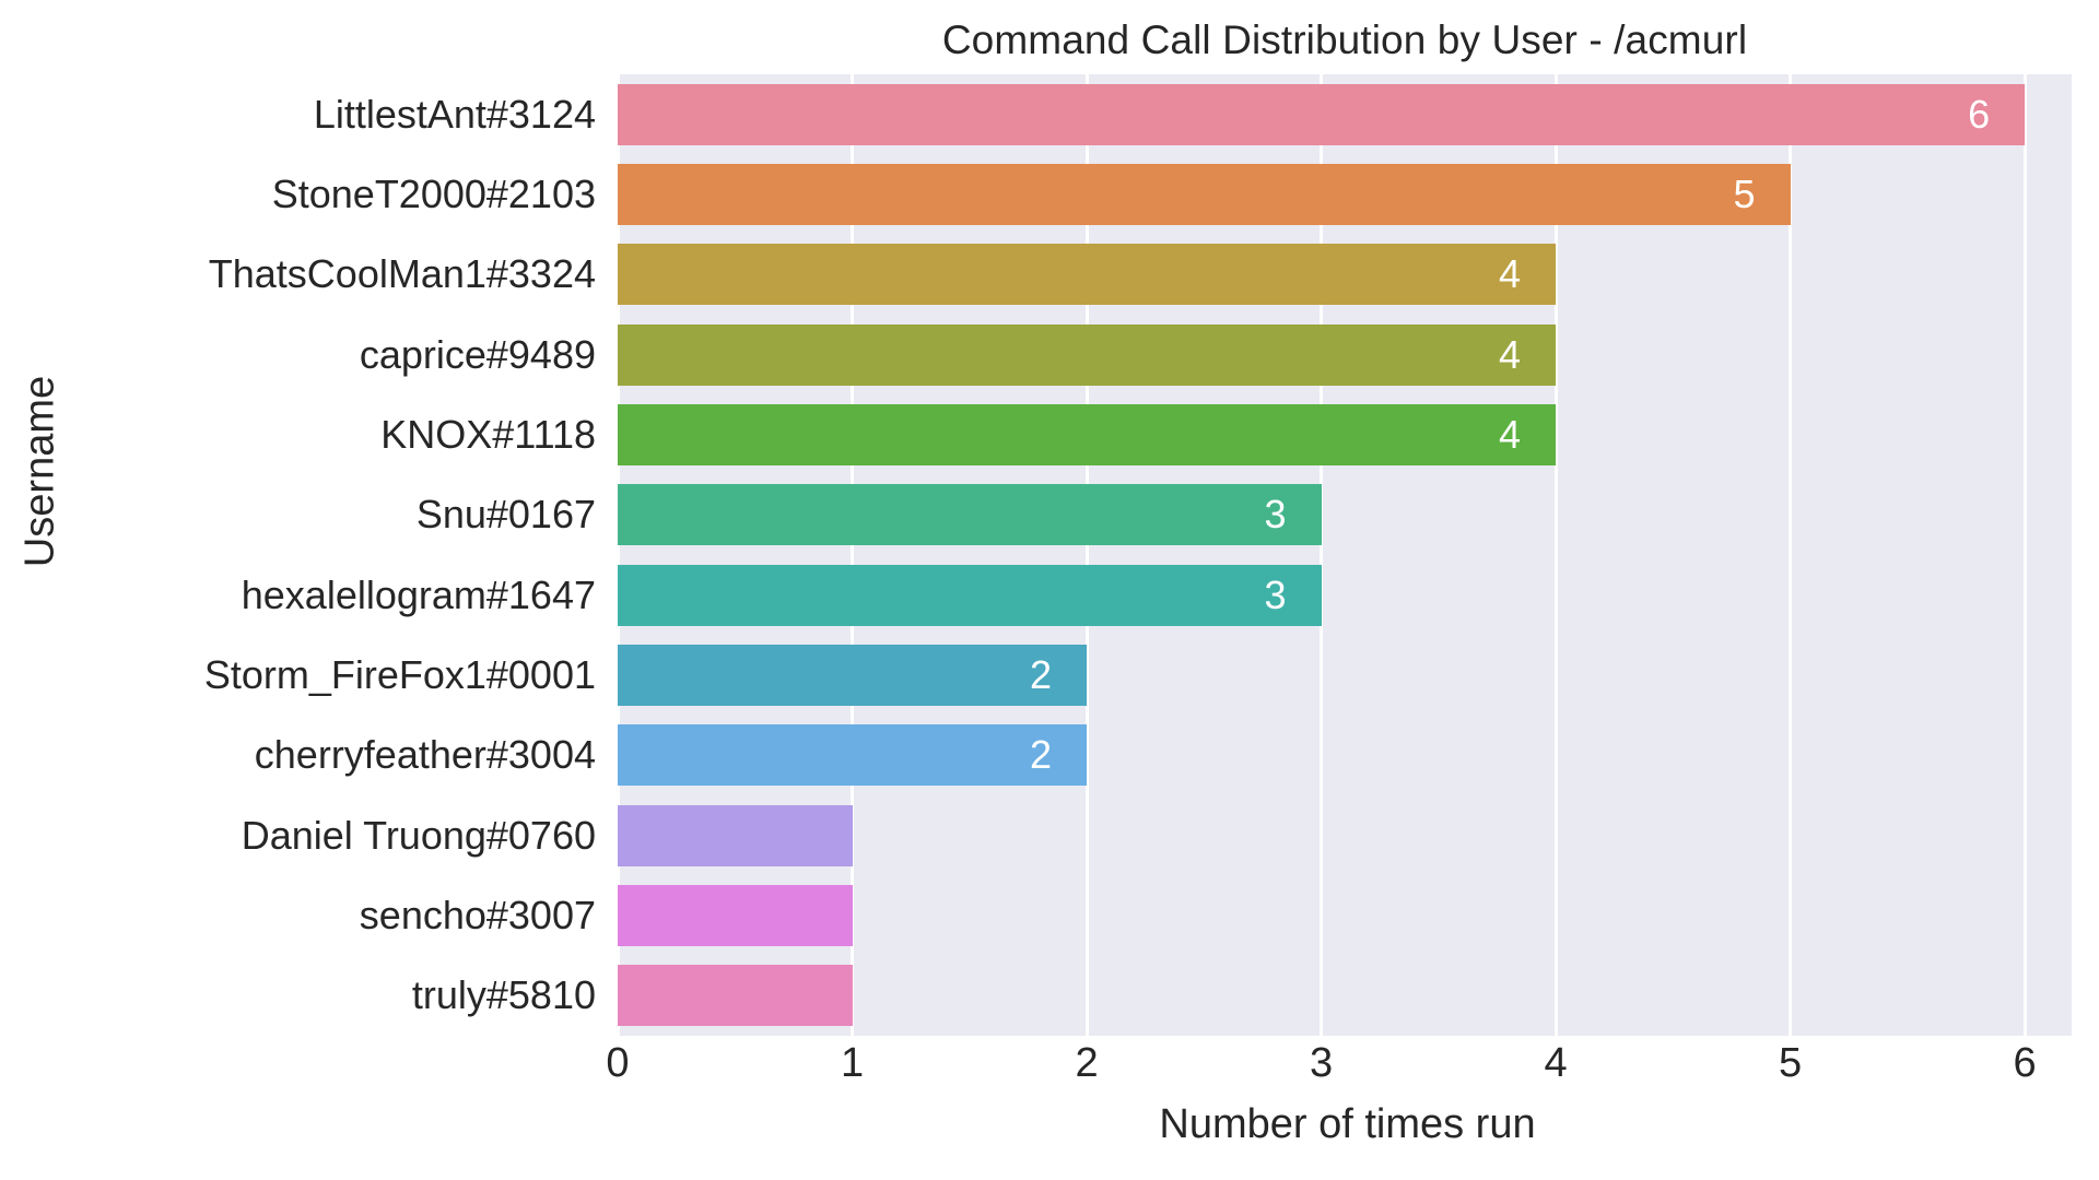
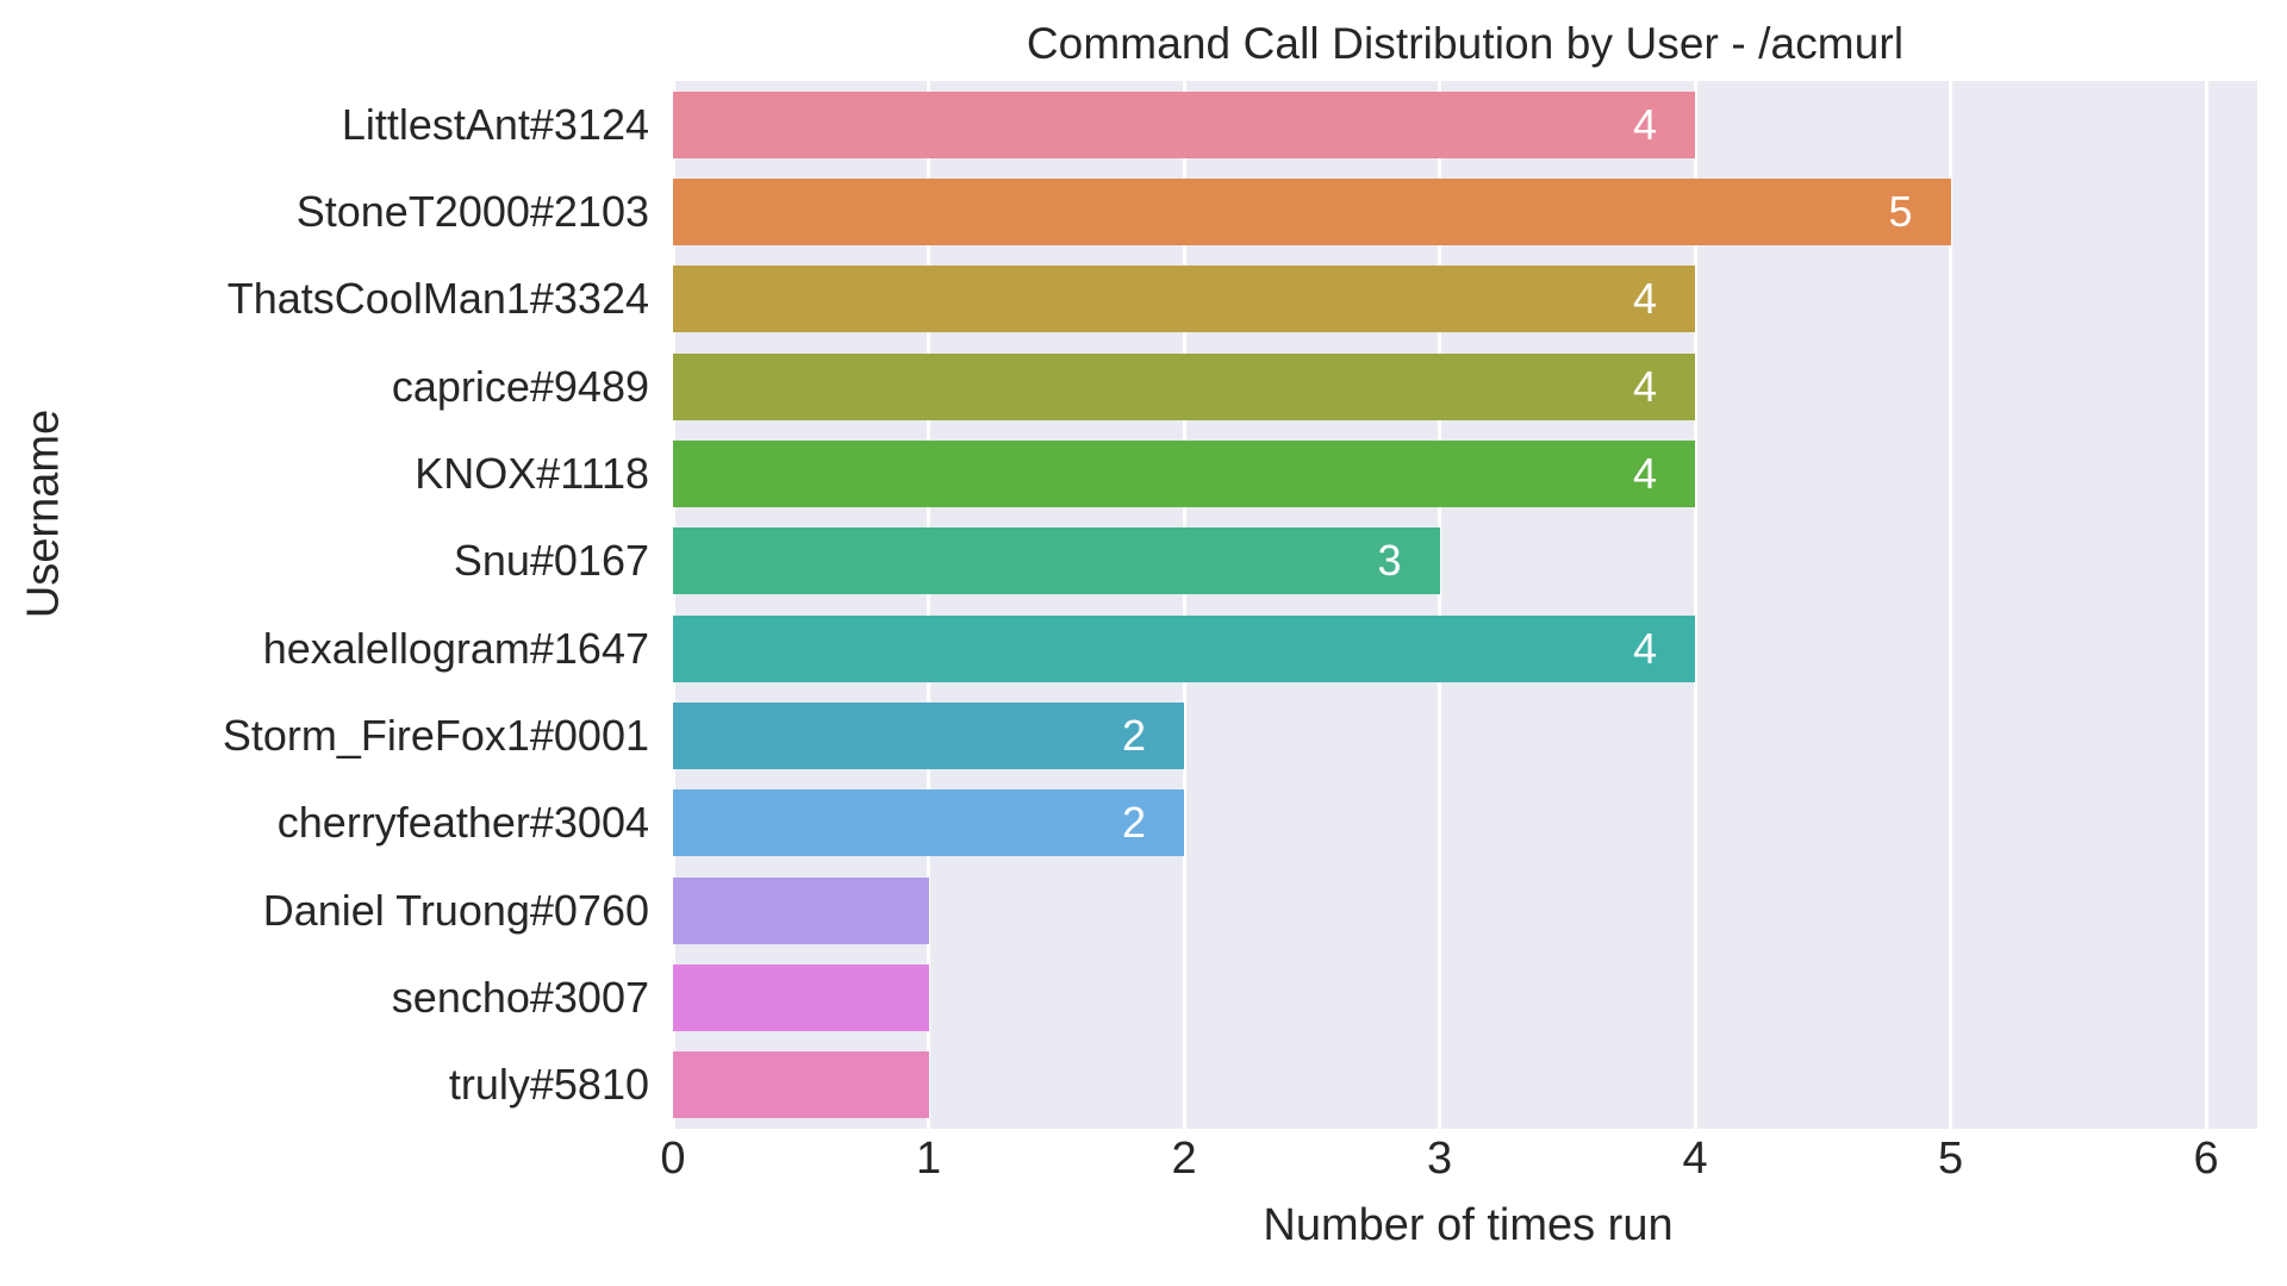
LittlestAnt#3124: 6 -> 4
hexalellogram#1647: 3 -> 4
